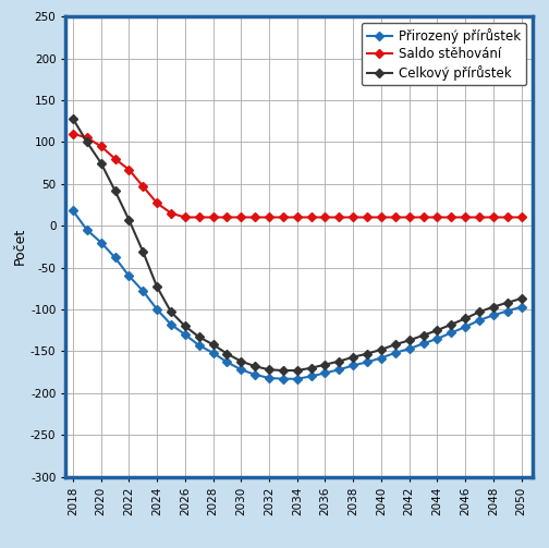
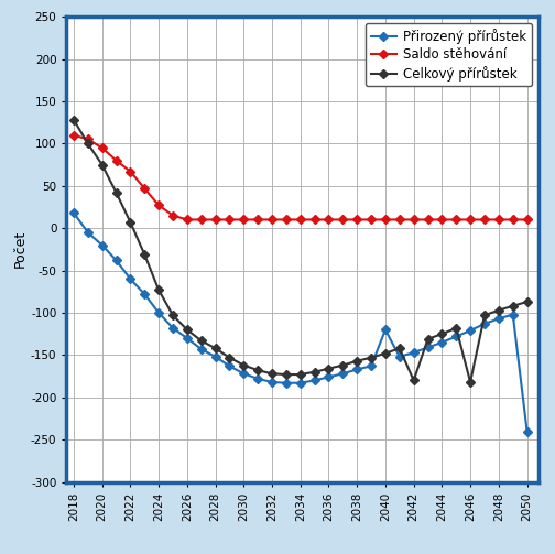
Přirozený přírůstek/2040: -158 -> -120
Celkový přírůstek/2042: -137 -> -180
Celkový přírůstek/2046: -111 -> -182
Přirozený přírůstek/2050: -97 -> -240
